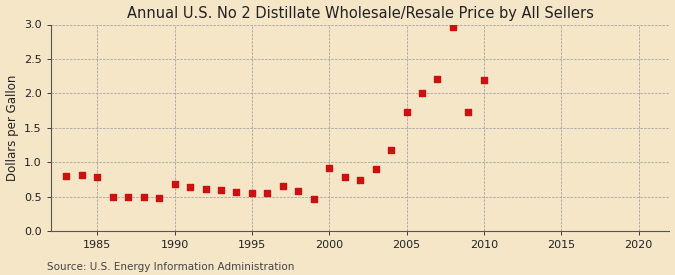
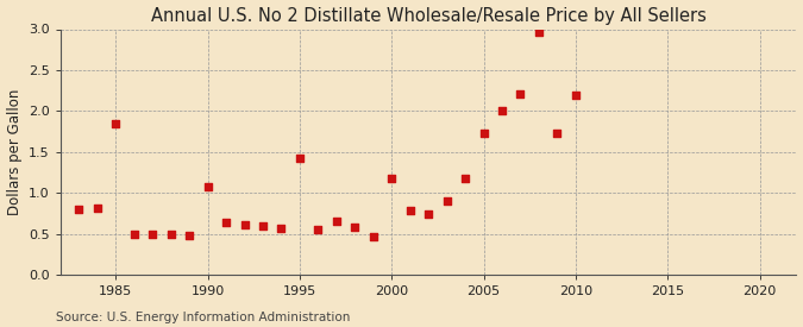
1985: 0.79 -> 1.84
1990: 0.69 -> 1.08
1995: 0.56 -> 1.42
2000: 0.91 -> 1.18
